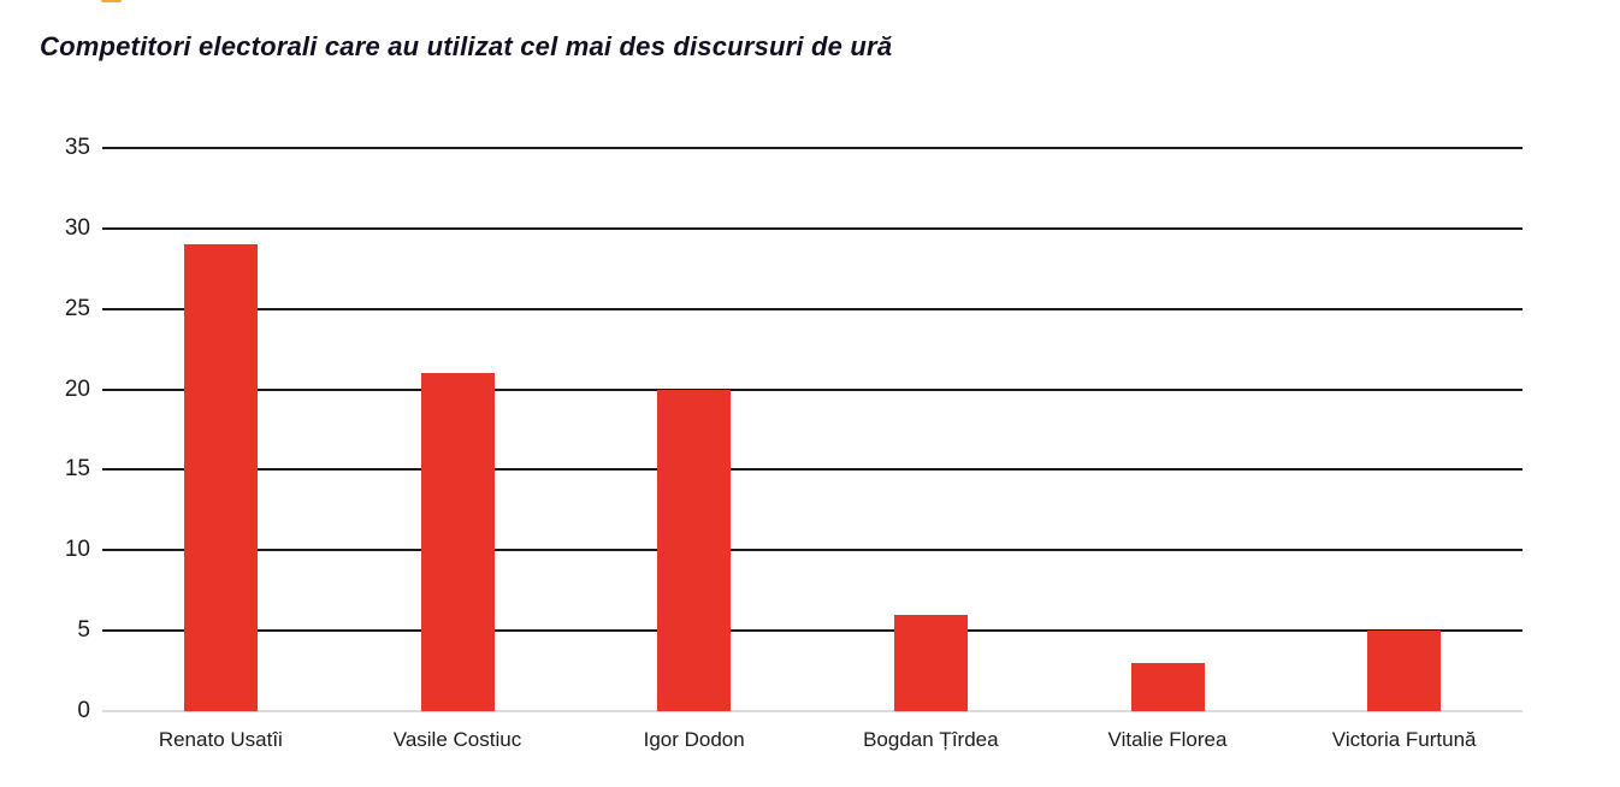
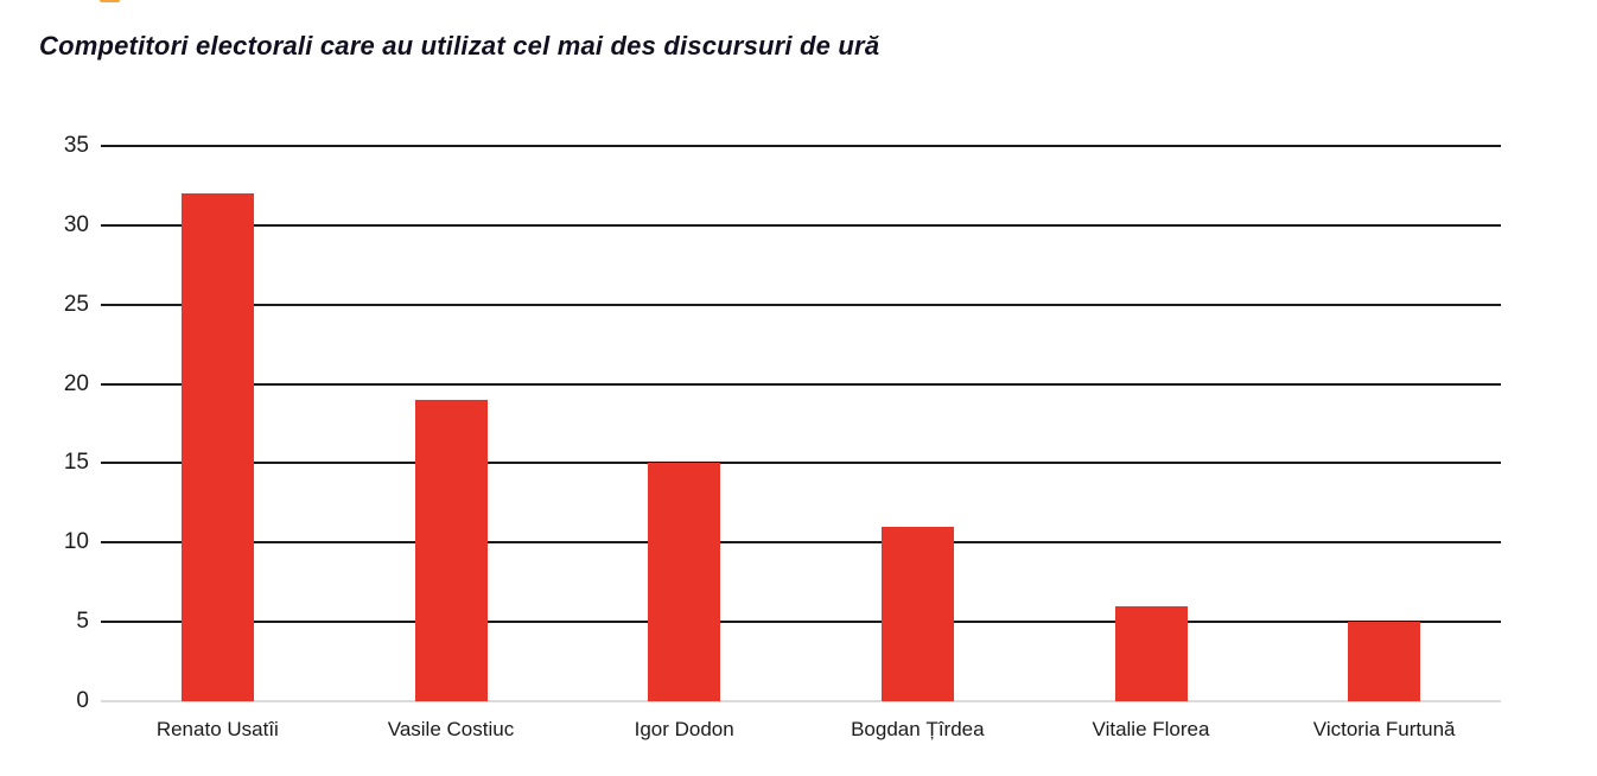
Renato Usatîi: 29 -> 32
Vasile Costiuc: 21 -> 19
Igor Dodon: 20 -> 15
Bogdan Țîrdea: 6 -> 11
Vitalie Florea: 3 -> 6
